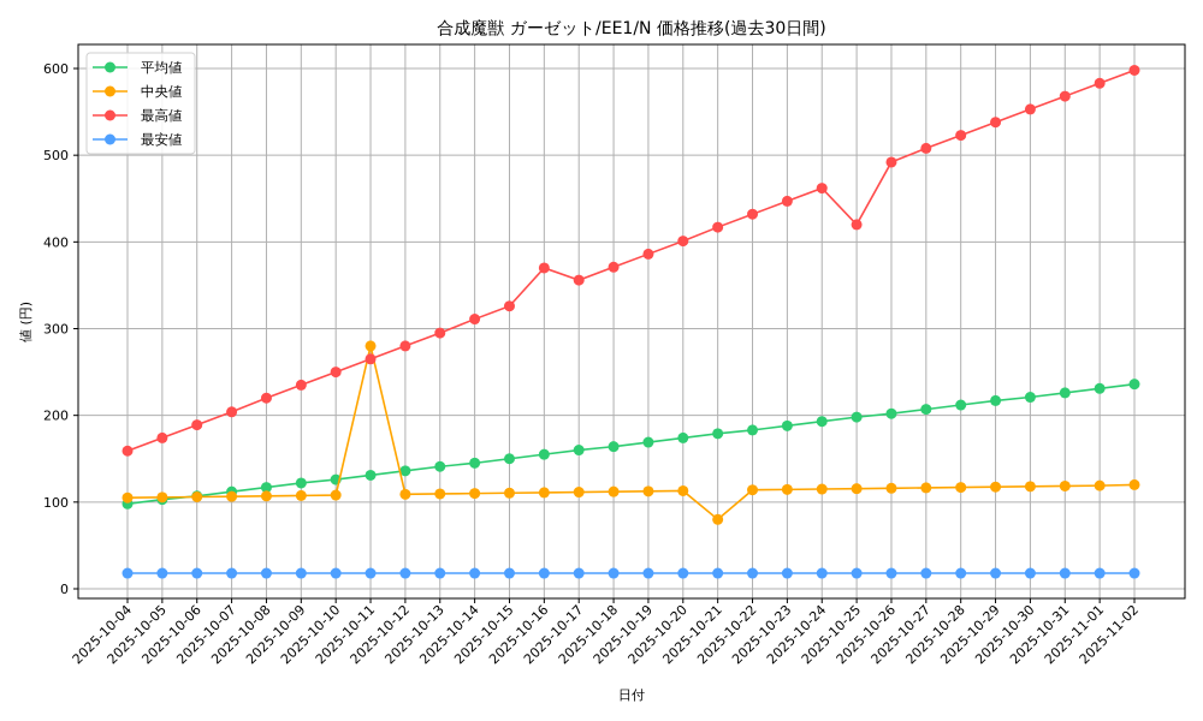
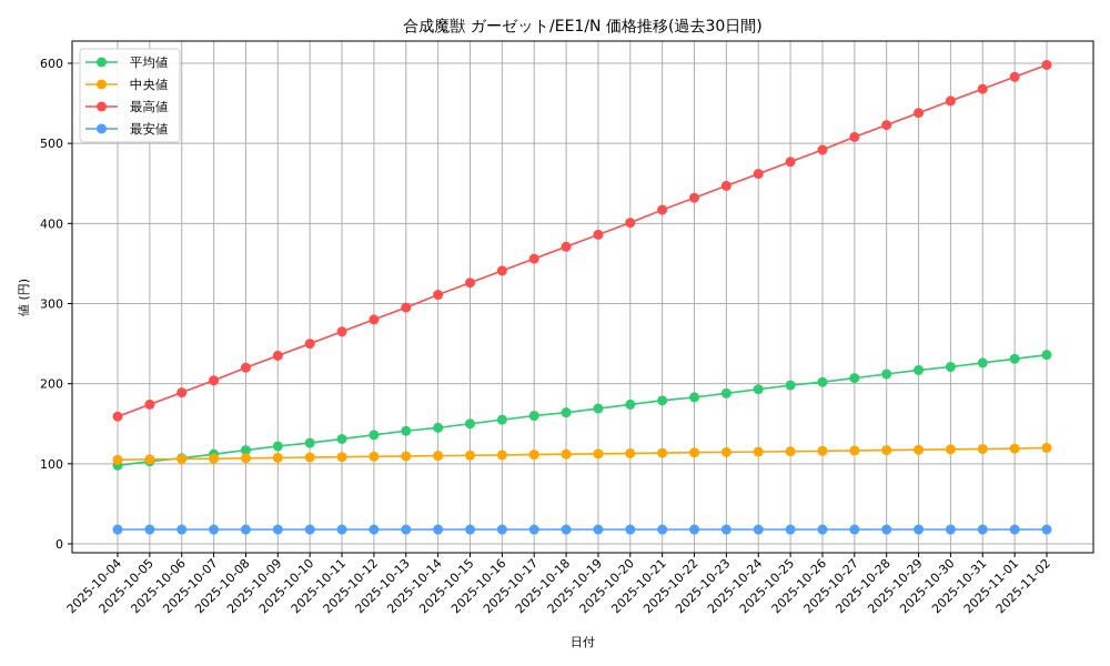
中央値/2025-10-11: 280 -> 110
最高値/2025-10-16: 370 -> 340
中央値/2025-10-21: 80 -> 110
最高値/2025-10-25: 420 -> 480
